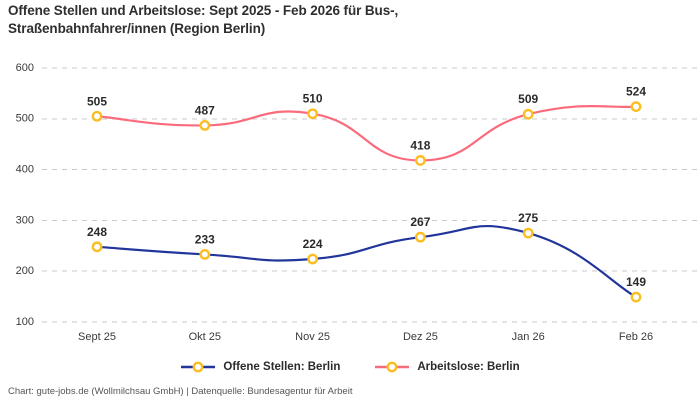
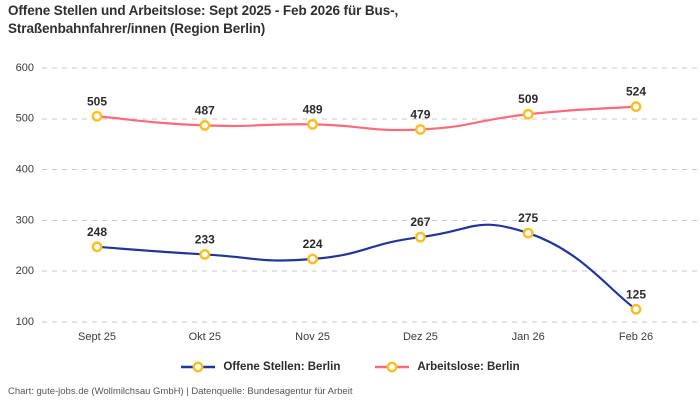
Arbeitslose: Berlin/Nov 25: 510 -> 489
Arbeitslose: Berlin/Dez 25: 418 -> 479
Offene Stellen: Berlin/Feb 26: 149 -> 125
